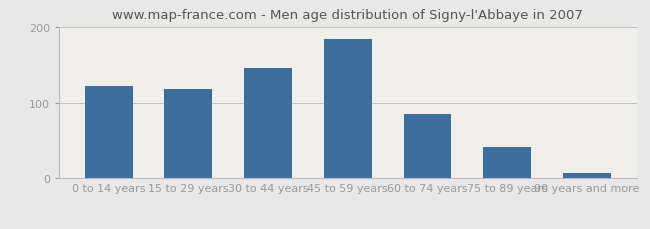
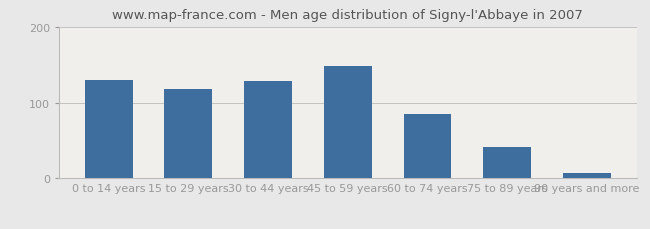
0 to 14 years: 122 -> 130
30 to 44 years: 146 -> 128
45 to 59 years: 184 -> 148
